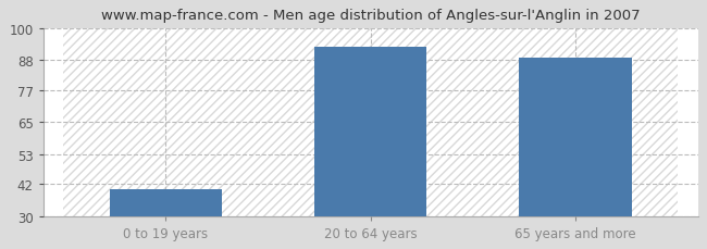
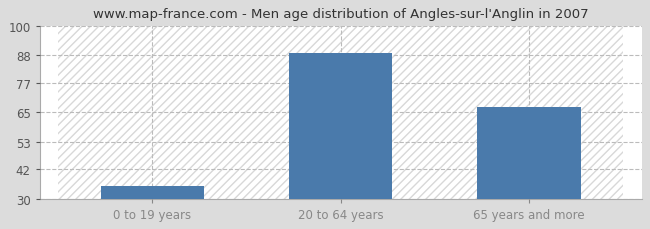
0 to 19 years: 40 -> 35
20 to 64 years: 93 -> 89
65 years and more: 89 -> 67
